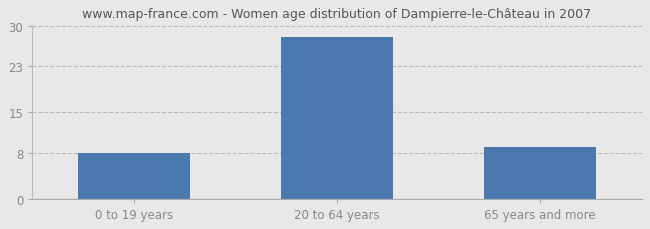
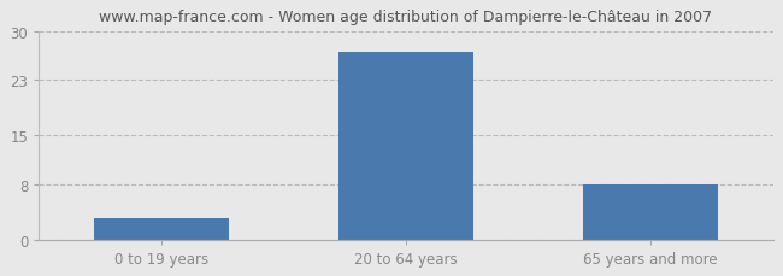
0 to 19 years: 8 -> 3
20 to 64 years: 28 -> 27
65 years and more: 9 -> 8
